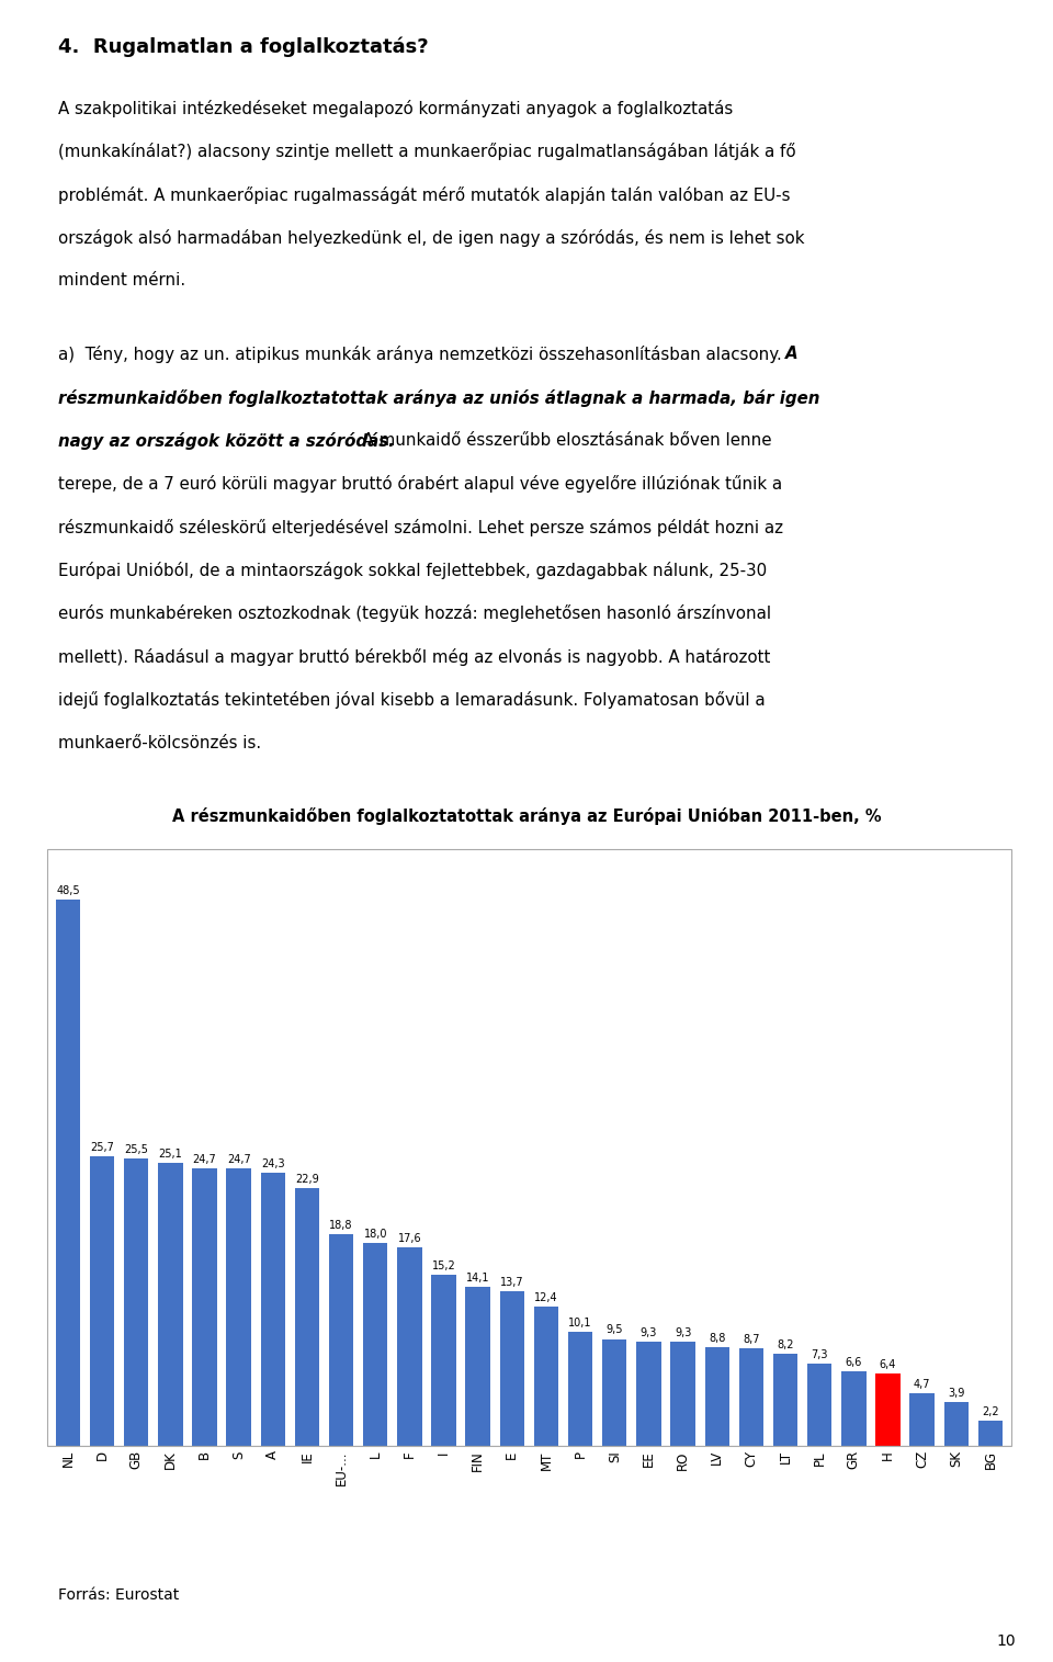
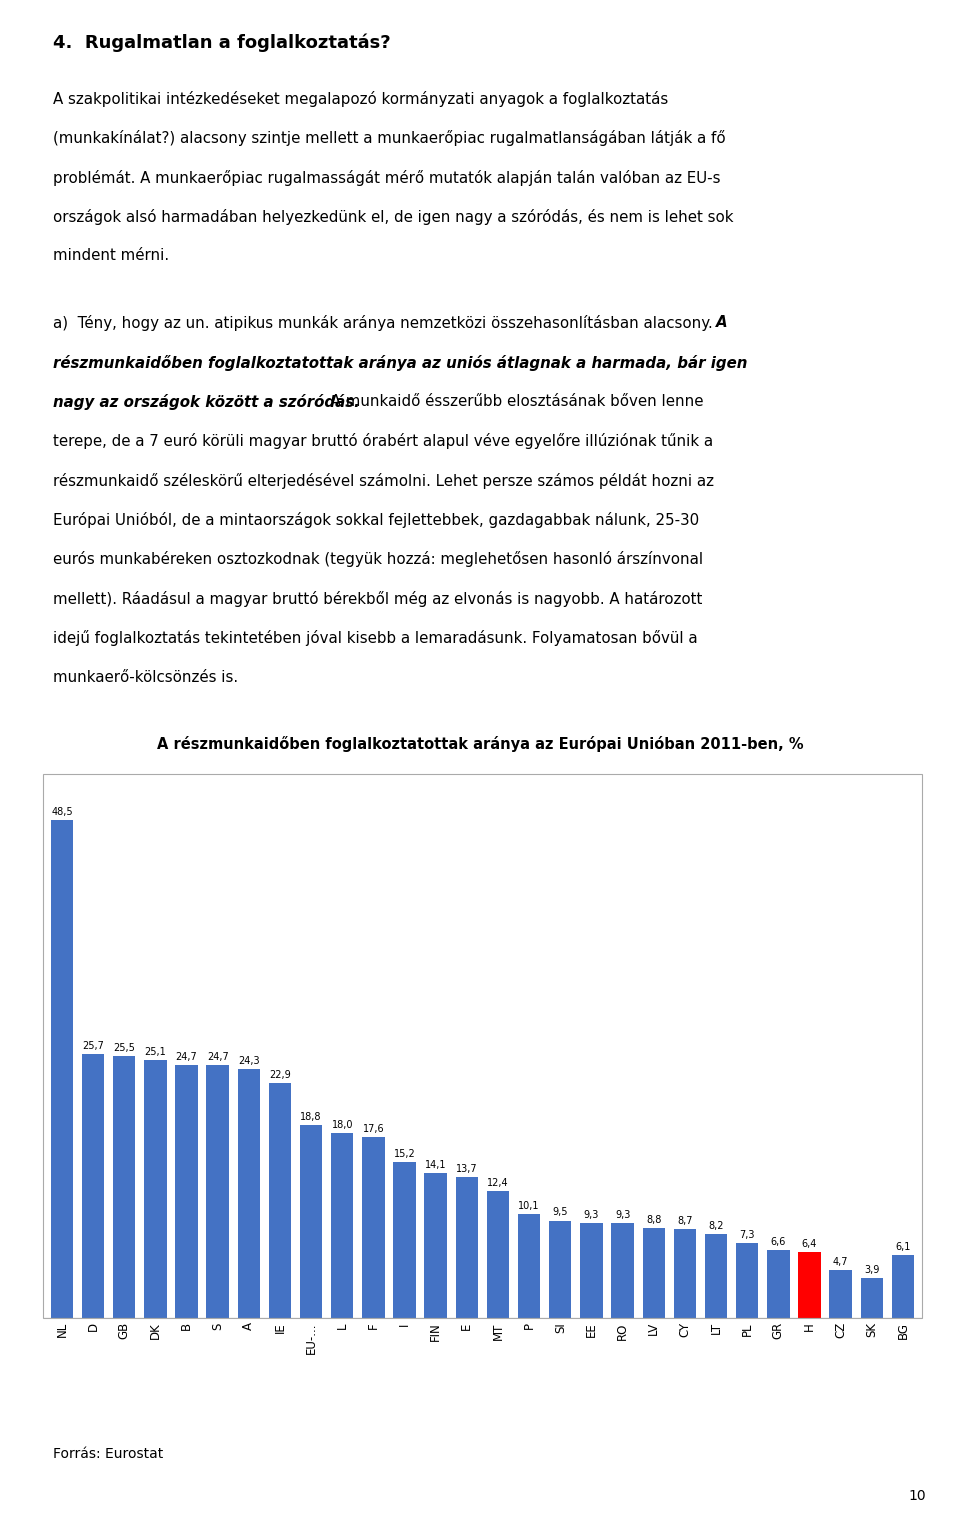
BG: 2,2 -> 6,1
